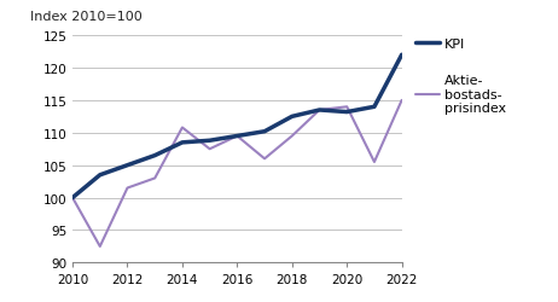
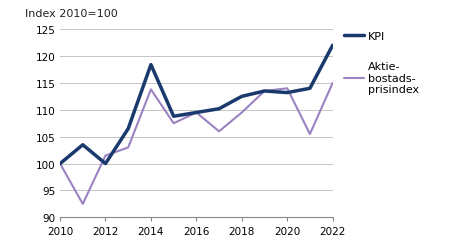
KPI/2012: 105.0 -> 100.0
KPI/2014: 108.5 -> 118.4
Aktie- bostads- prisindex/2014: 110.8 -> 113.8
